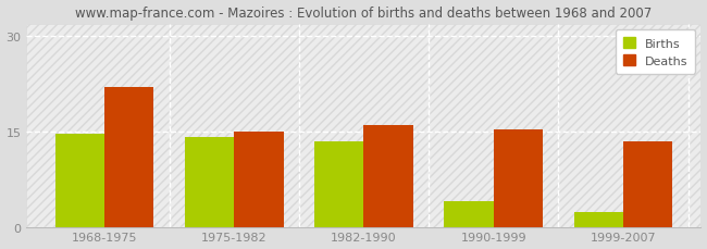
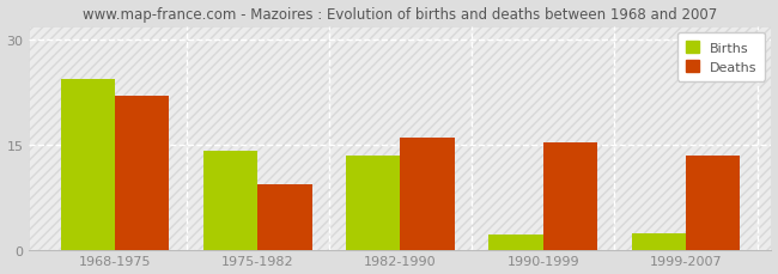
Births/1968-1975: 14.7 -> 24.4
Deaths/1975-1982: 15.0 -> 9.4
Births/1990-1999: 4.0 -> 2.2
